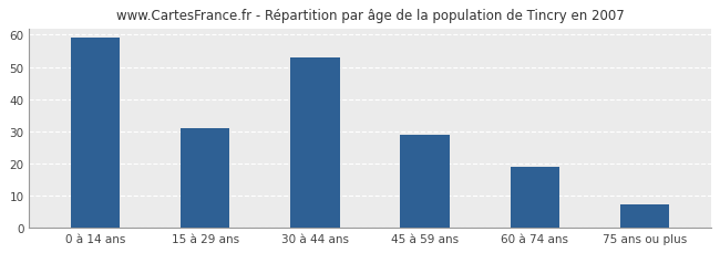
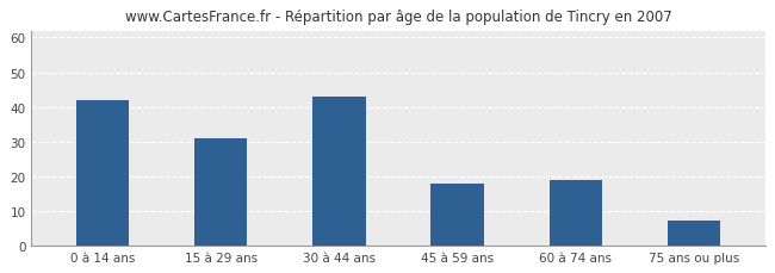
0 à 14 ans: 59 -> 42
30 à 44 ans: 53 -> 43
45 à 59 ans: 29 -> 18
